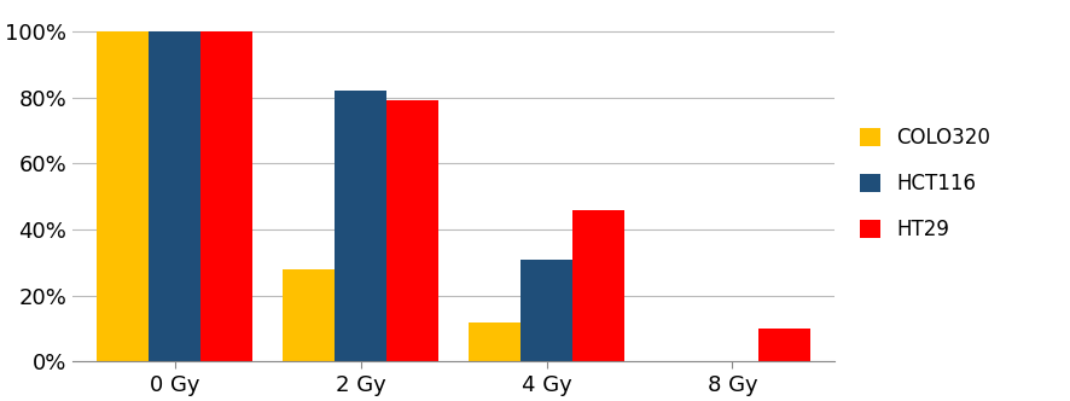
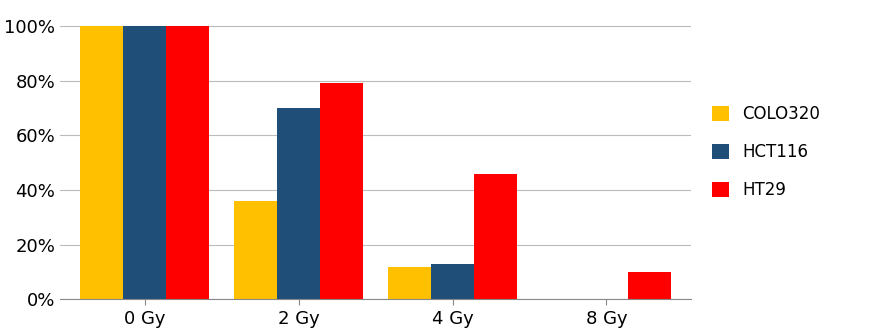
COLO320/2 Gy: 28% -> 36%
HCT116/2 Gy: 82% -> 70%
HCT116/4 Gy: 31% -> 13%
